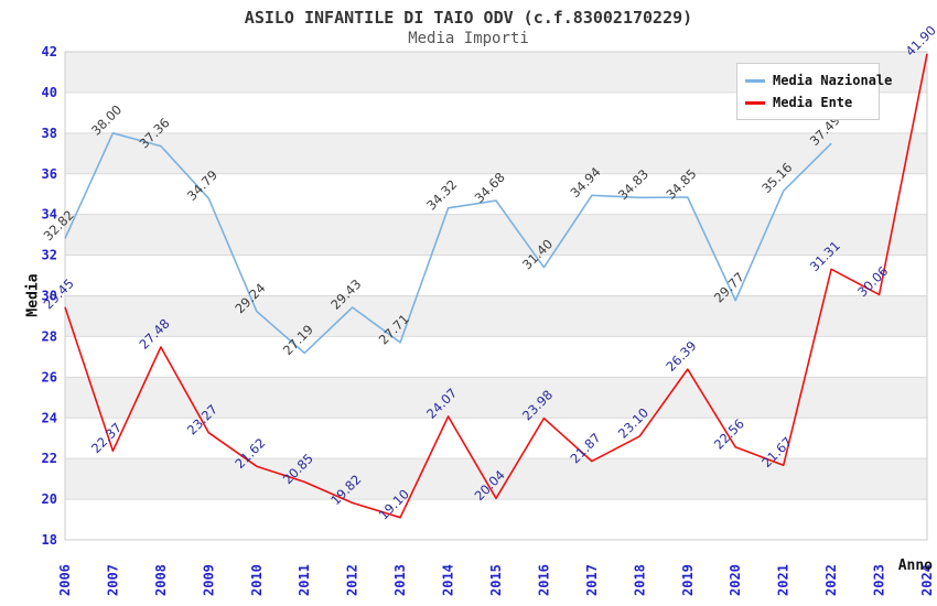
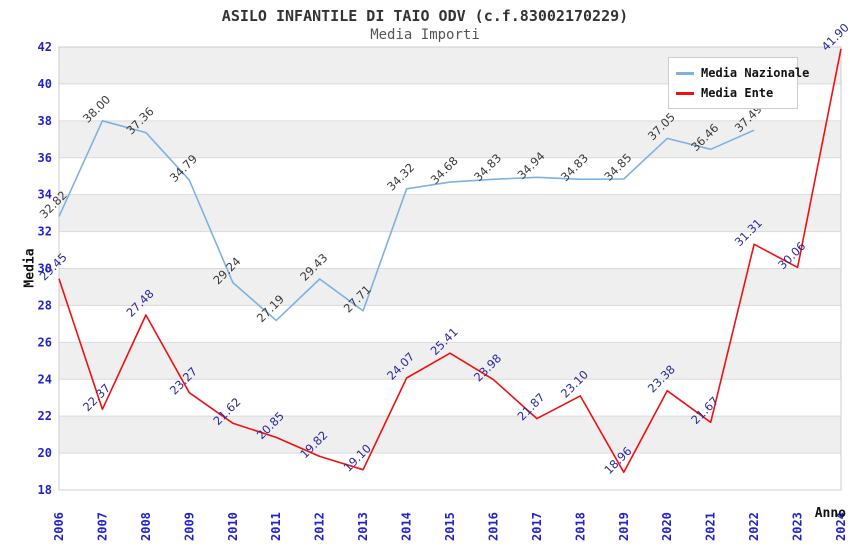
Media Ente/2015: 20.04 -> 25.41
Media Nazionale/2016: 31.40 -> 34.83
Media Ente/2019: 26.39 -> 18.96
Media Nazionale/2020: 29.77 -> 37.05
Media Ente/2020: 22.56 -> 23.38
Media Nazionale/2021: 35.16 -> 36.46
